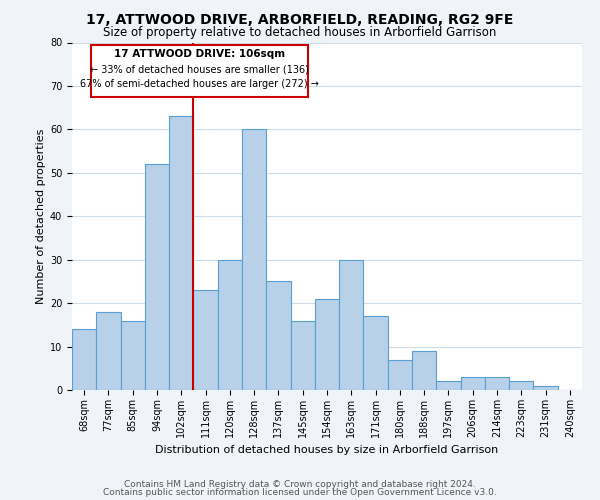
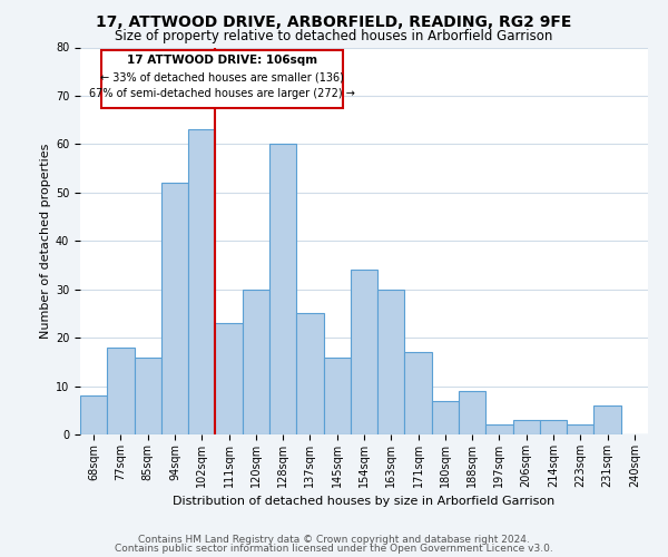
68sqm: 14 -> 8
154sqm: 21 -> 34
231sqm: 1 -> 6
